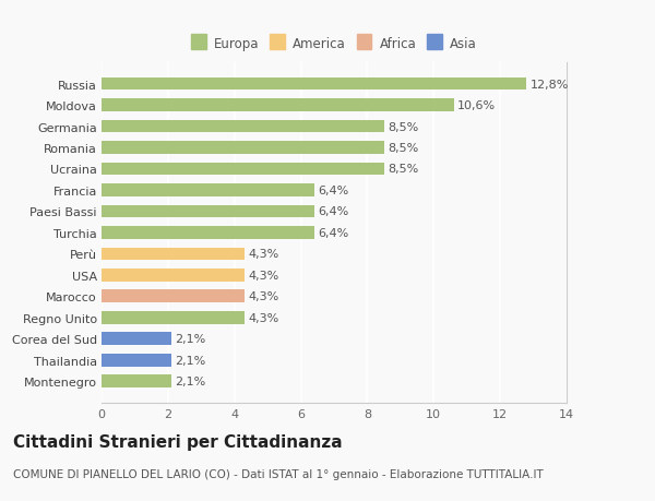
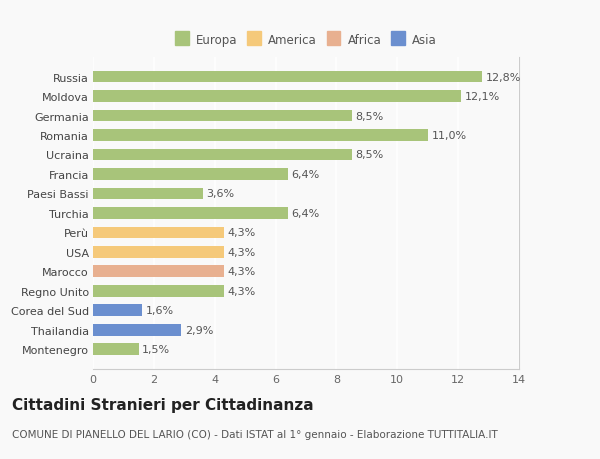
Moldova: 10,6% -> 12,1%
Romania: 8,5% -> 11,0%
Paesi Bassi: 6,4% -> 3,6%
Corea del Sud: 2,1% -> 1,6%
Thailandia: 2,1% -> 2,9%
Montenegro: 2,1% -> 1,5%
